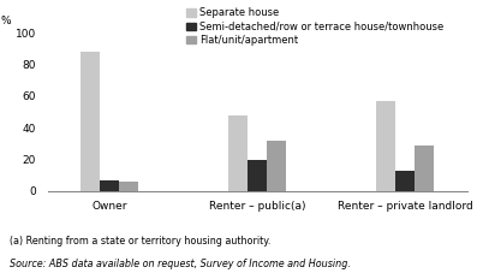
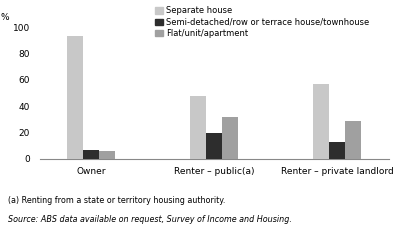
Separate house/Owner: 88 -> 93
